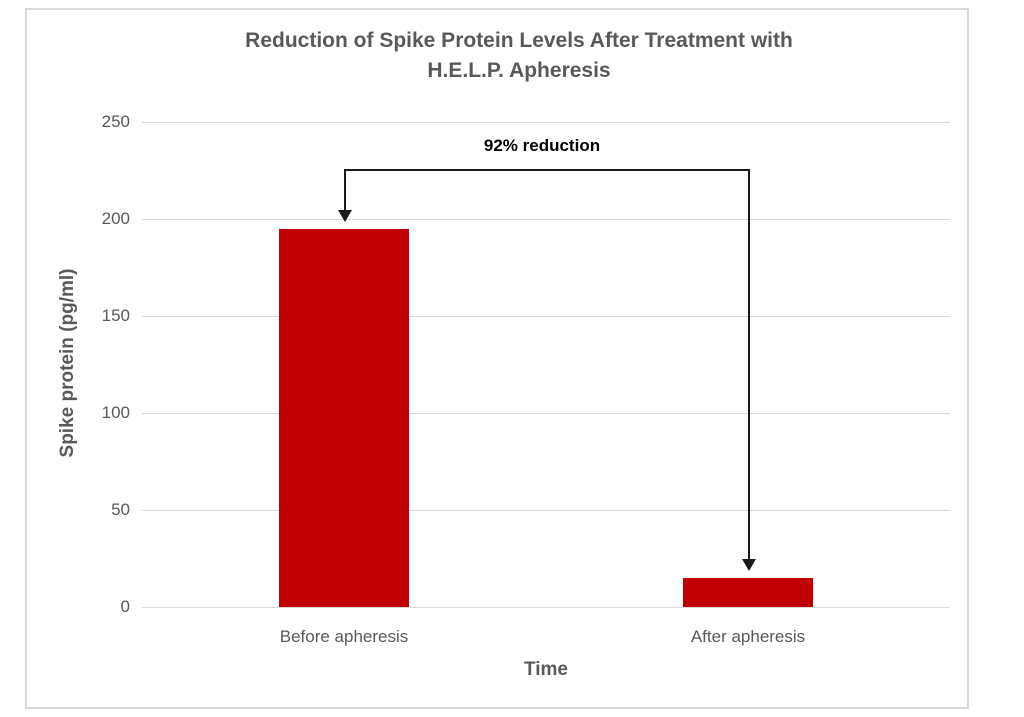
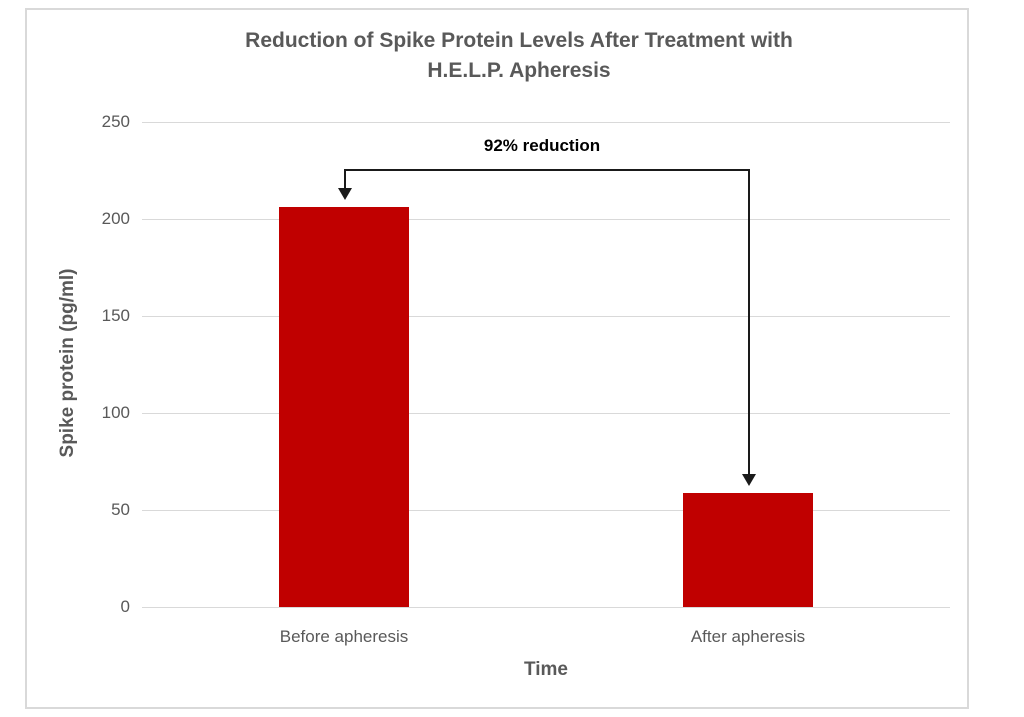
Before apheresis: 195 -> 206
After apheresis: 15 -> 59
